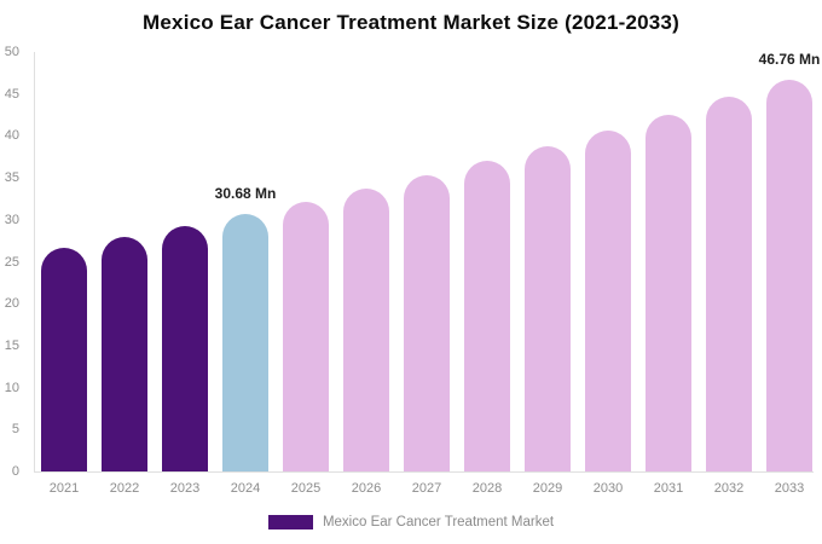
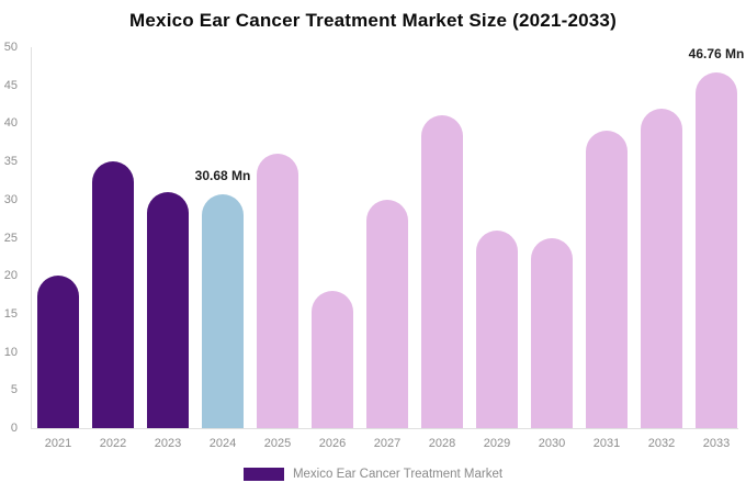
2021: 27 -> 20
2022: 28 -> 35
2023: 29 -> 31
2025: 32 -> 36
2026: 34 -> 18
2027: 35 -> 30
2028: 37 -> 41
2029: 39 -> 26
2030: 41 -> 25
2031: 43 -> 39
2032: 45 -> 42
